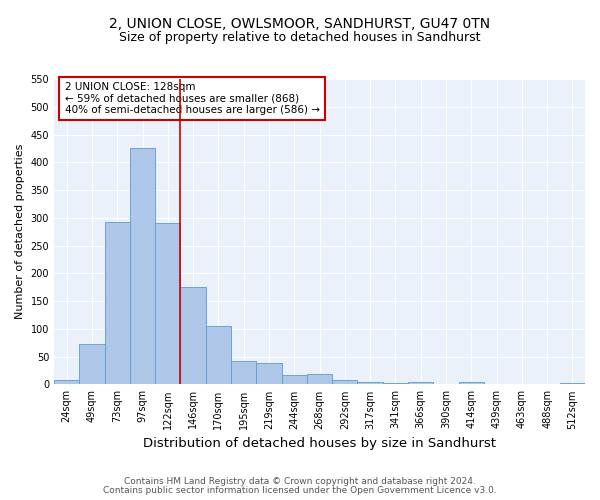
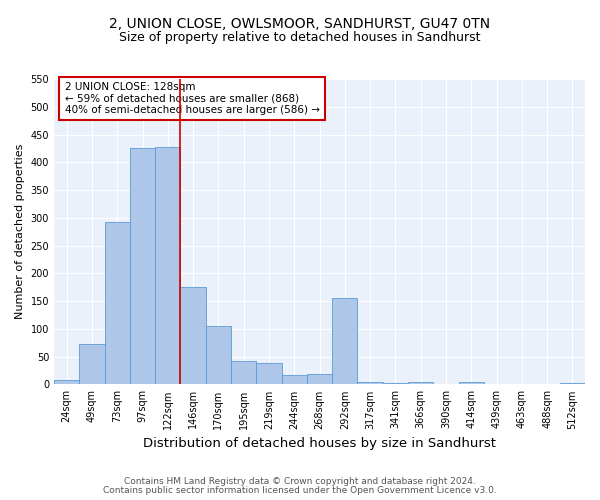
122sqm: 290 -> 428
292sqm: 8 -> 156
